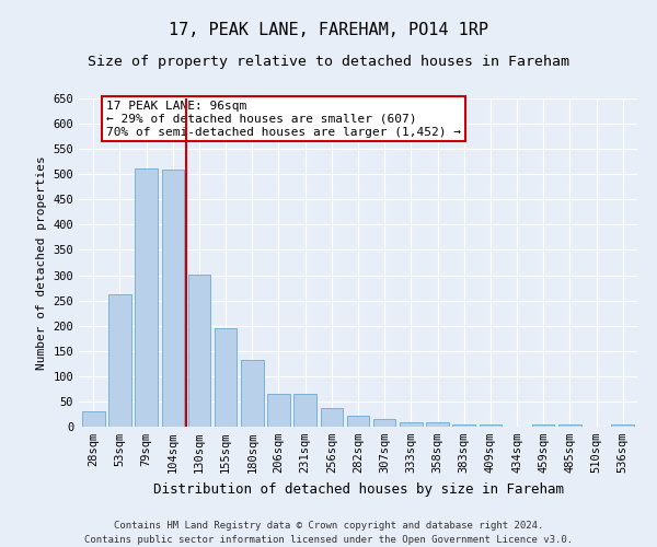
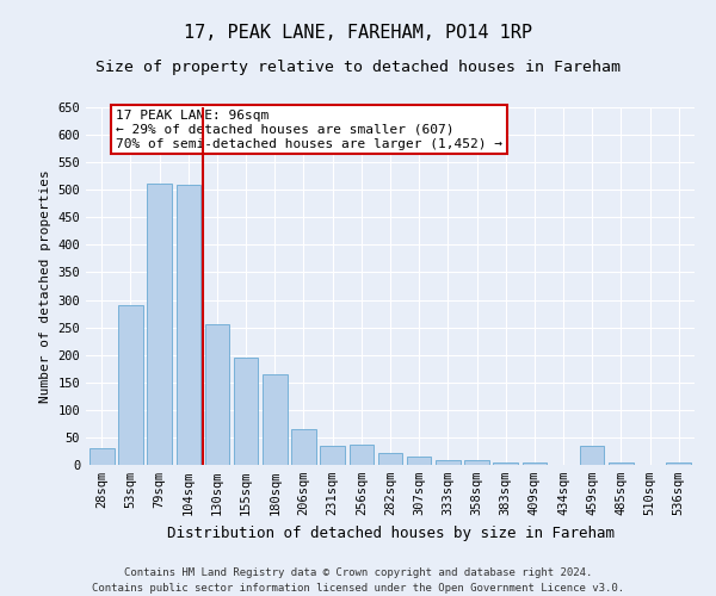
53sqm: 263 -> 290
130sqm: 301 -> 255
180sqm: 132 -> 165
231sqm: 65 -> 35
459sqm: 5 -> 35
